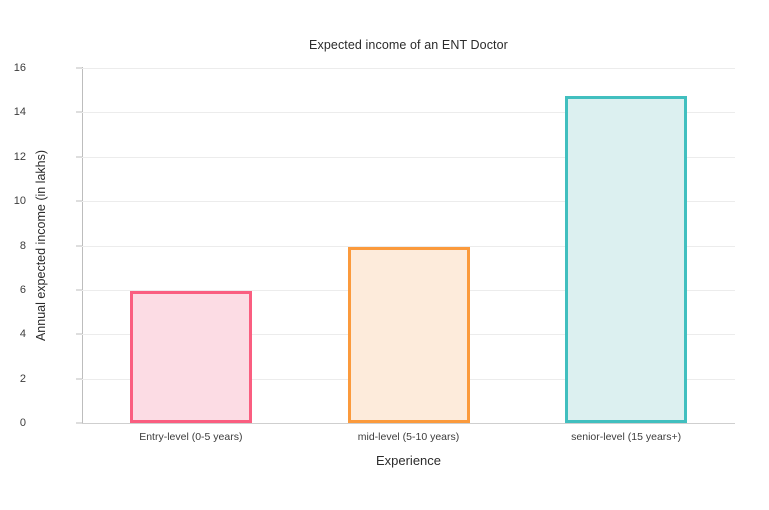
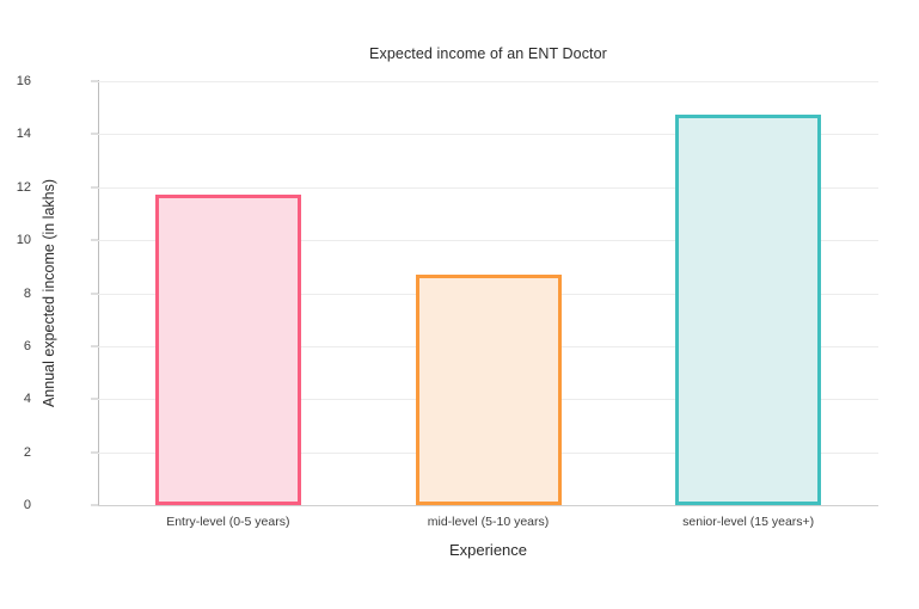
Entry-level (0-5 years): 6.0 -> 11.7
mid-level (5-10 years): 8.0 -> 8.7
